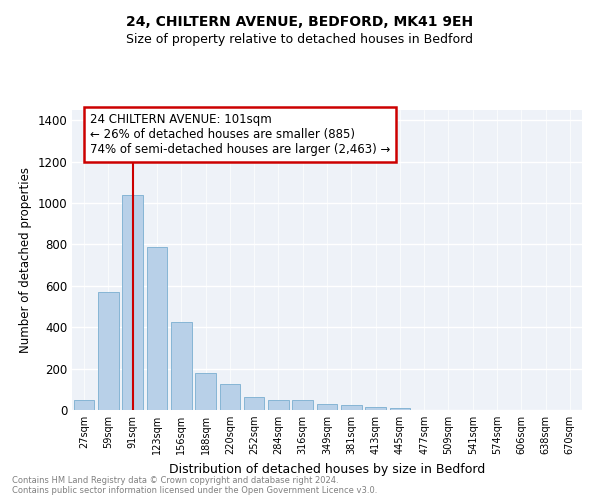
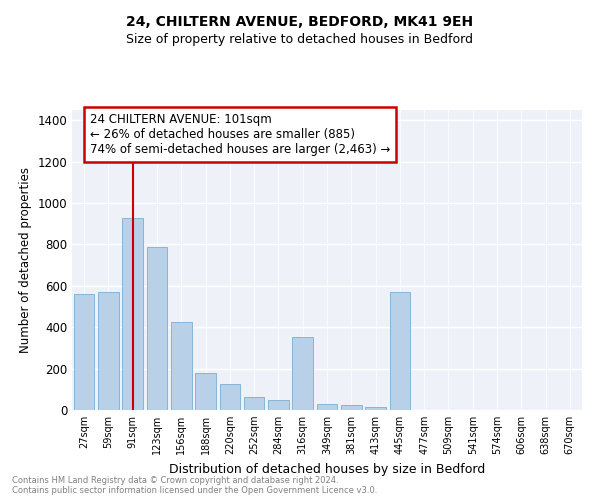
27sqm: 50 -> 560
91sqm: 1040 -> 930
316sqm: 50 -> 355
445sqm: 8 -> 570
